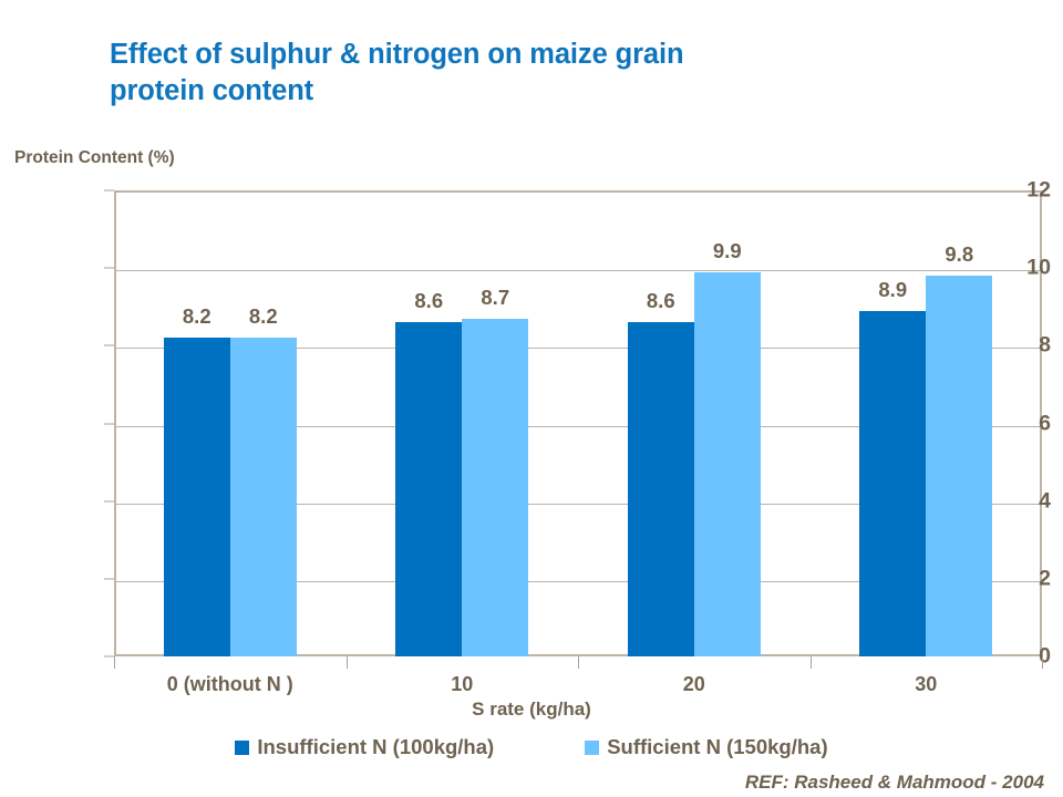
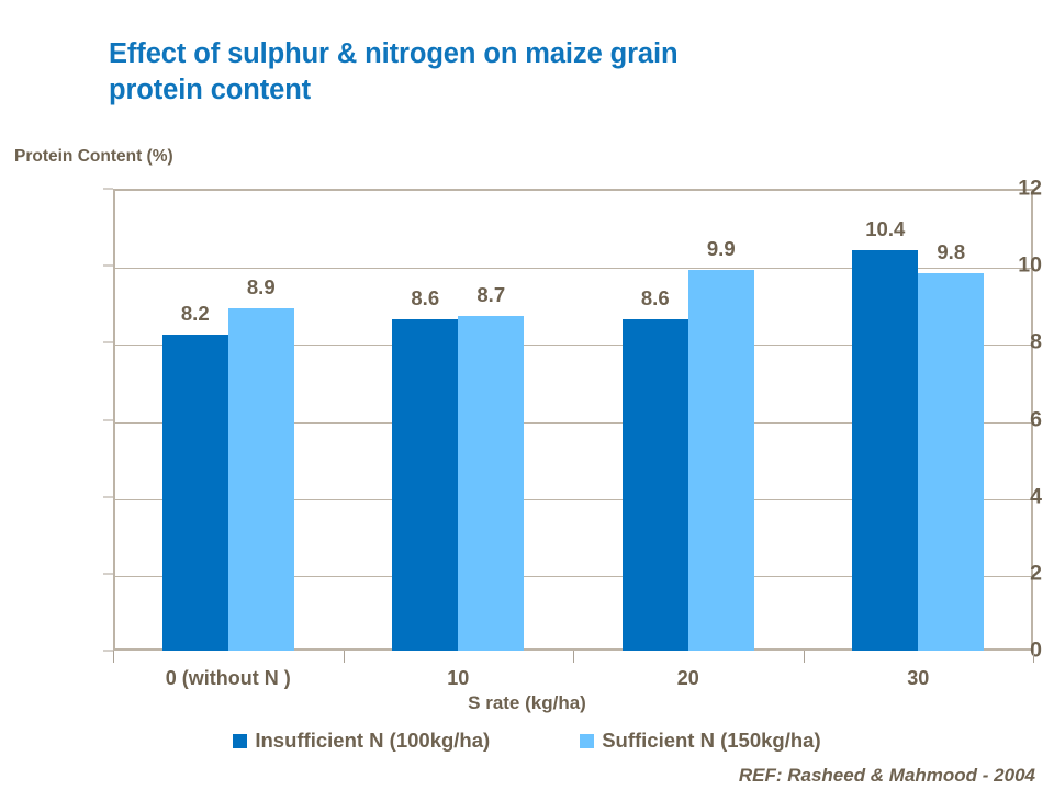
Sufficient N (150kg/ha)/0 (without N ): 8.2 -> 8.9
Insufficient N (100kg/ha)/30: 8.9 -> 10.4
